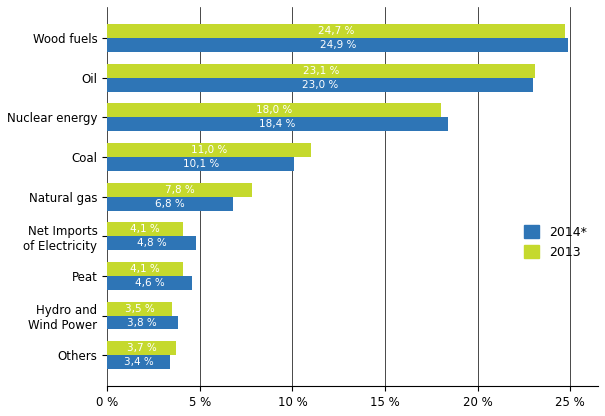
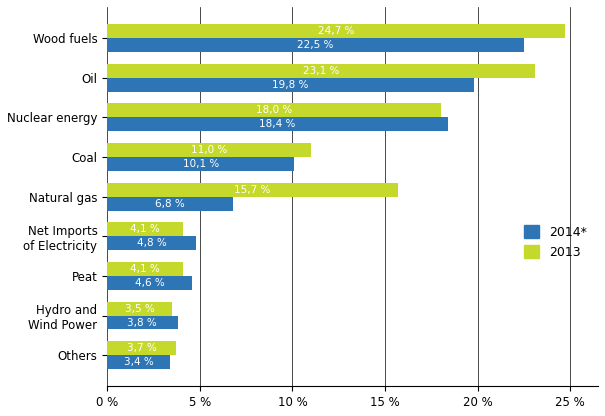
2014*/Wood fuels: 24,9 -> 22,5
2014*/Oil: 23,0 -> 19,8
2013/Natural gas: 7,8 -> 15,7
